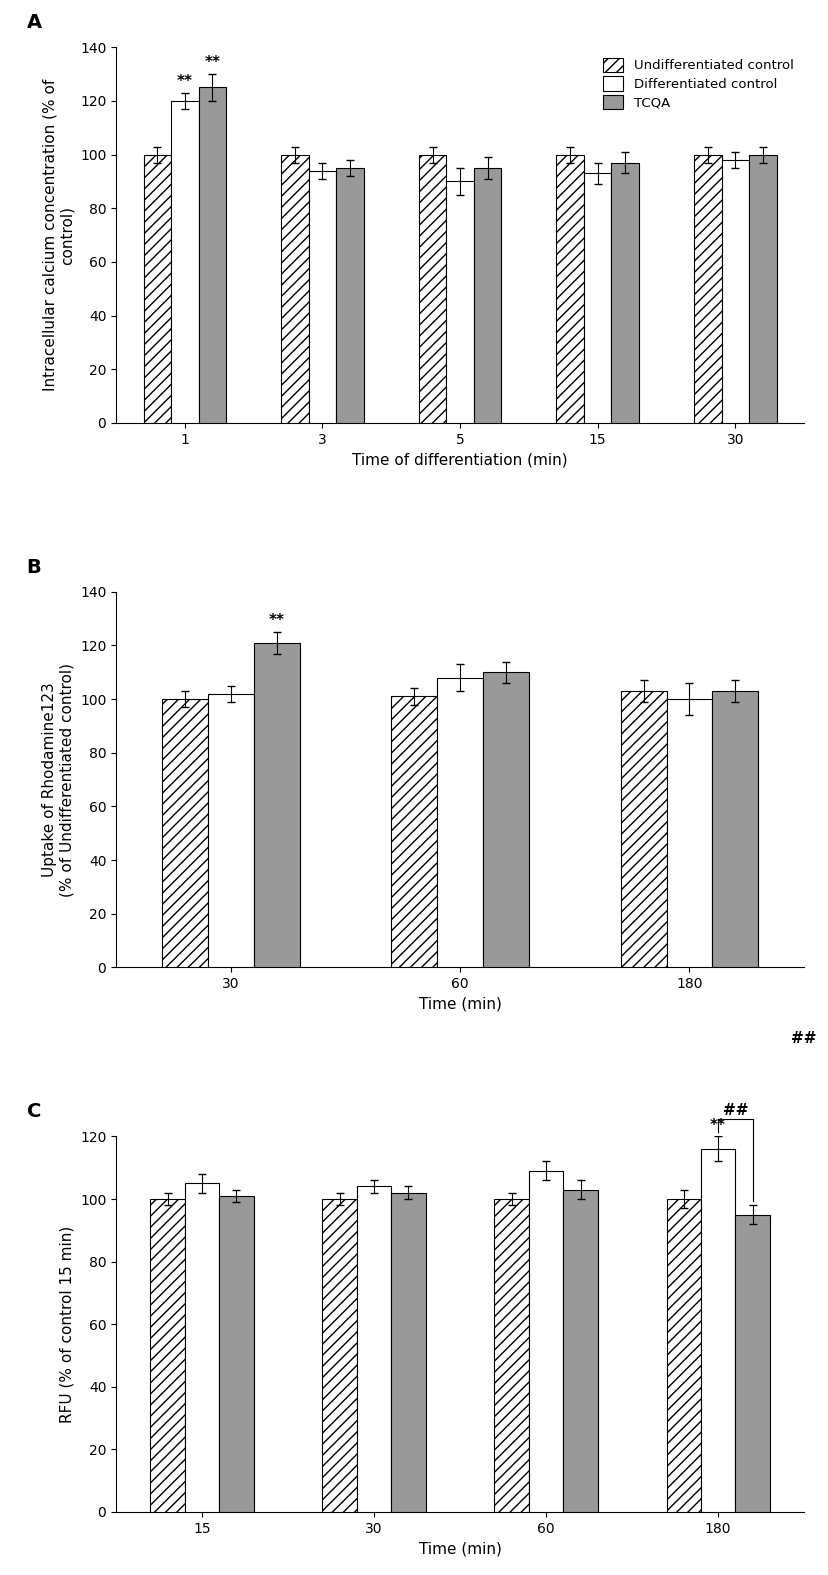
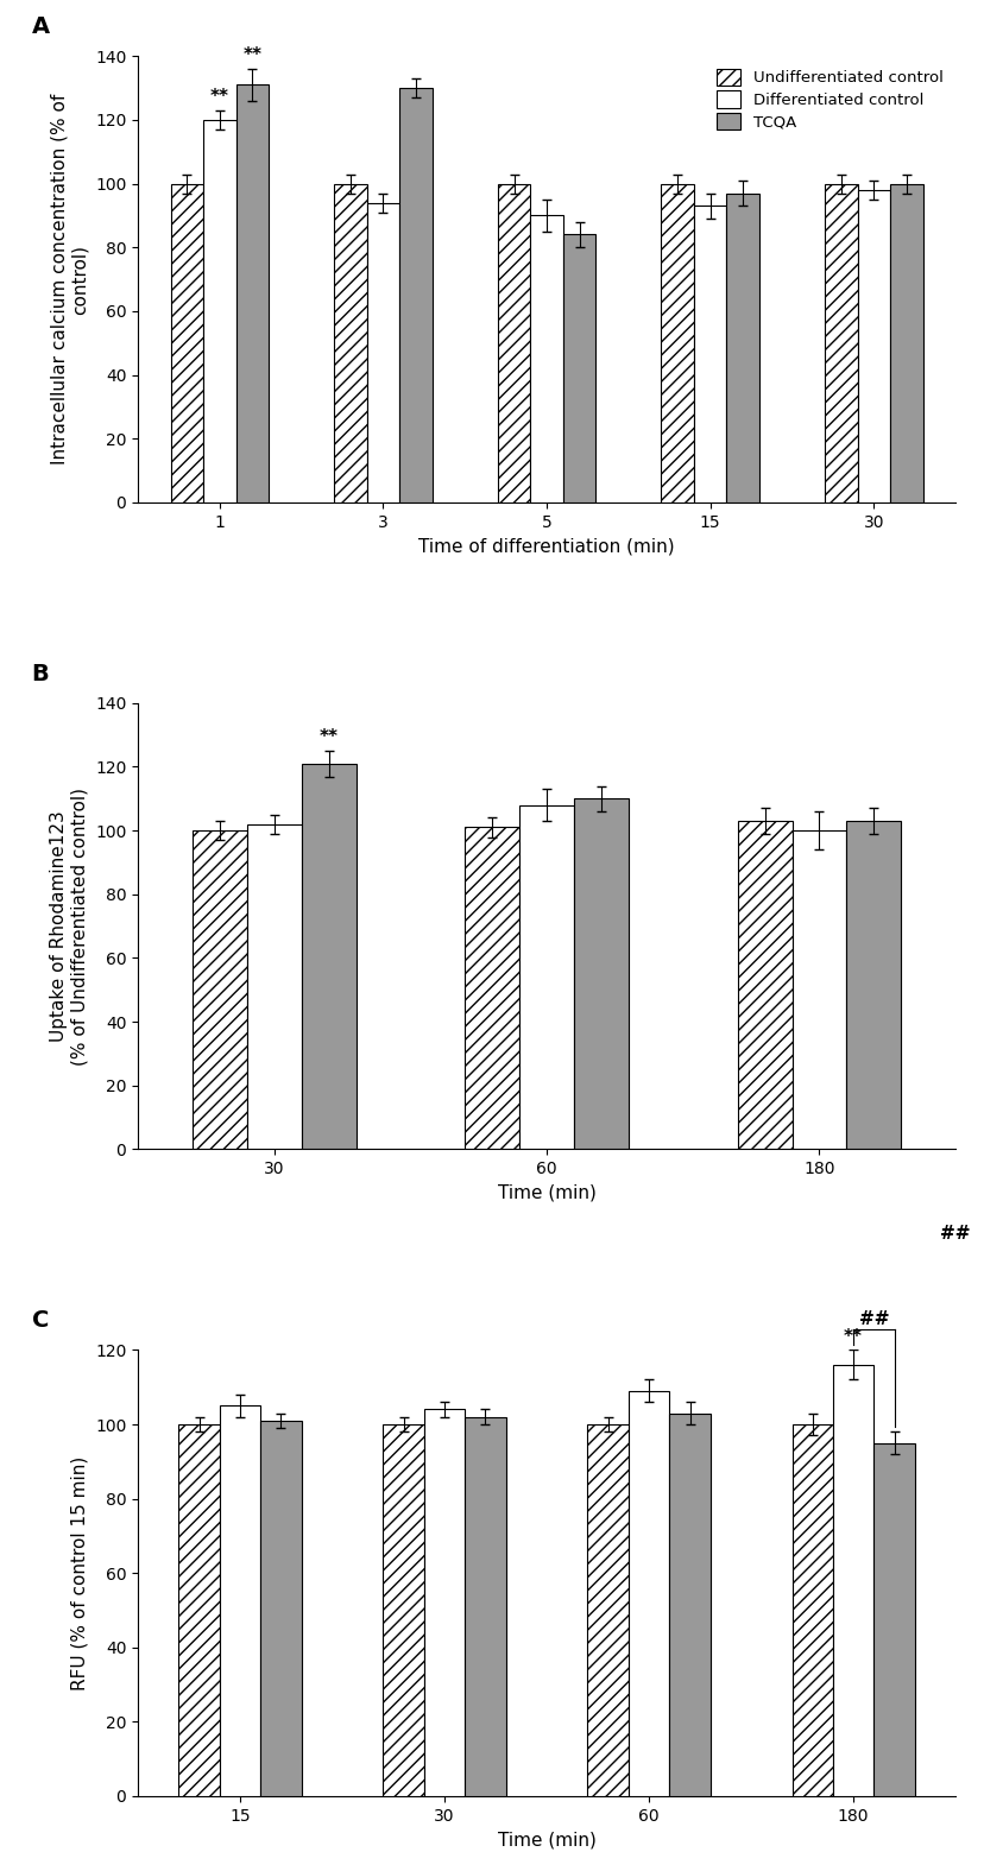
TCQA/1: 125 -> 131
TCQA/3: 95 -> 130
TCQA/5: 95 -> 84
